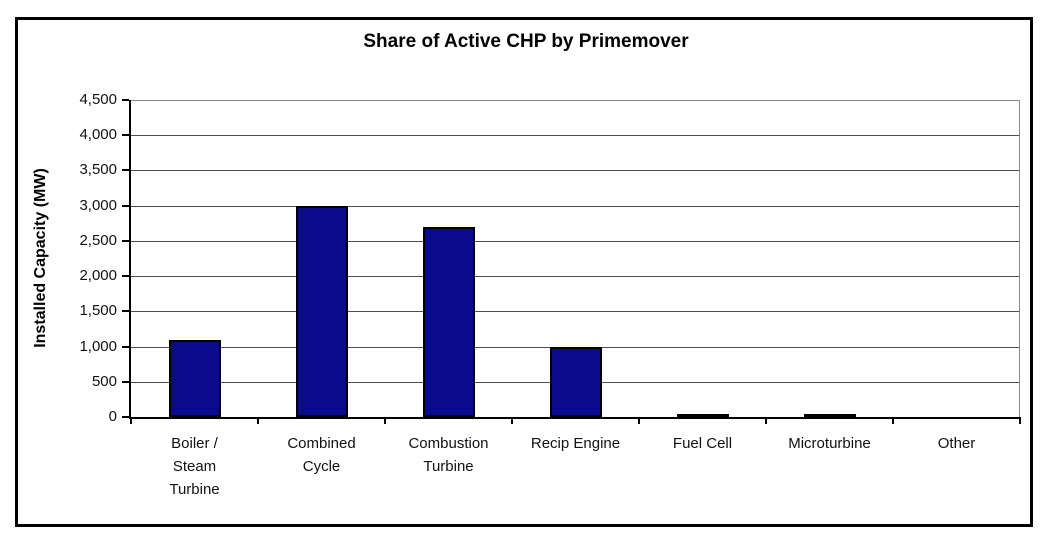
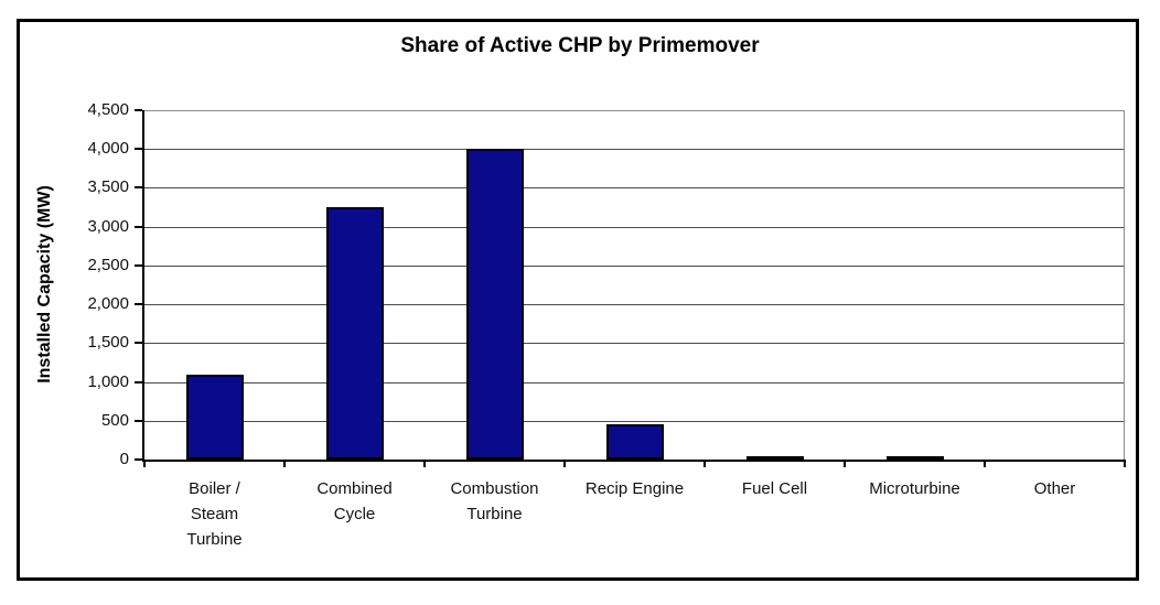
Combined Cycle: 3000 -> 3200
Combustion Turbine: 2700 -> 4000
Recip Engine: 1000 -> 400
